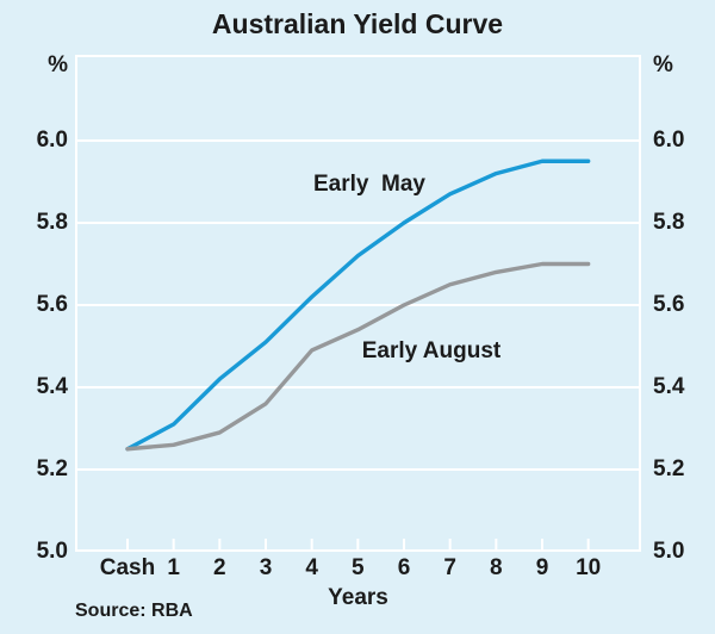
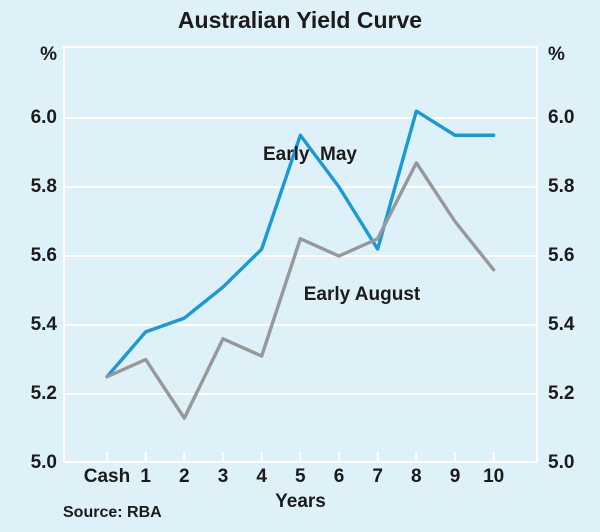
Early May/1: 5.31 -> 5.38
Early August/1: 5.26 -> 5.30
Early August/2: 5.29 -> 5.13
Early August/4: 5.49 -> 5.31
Early May/5: 5.72 -> 5.95
Early August/5: 5.54 -> 5.65
Early May/7: 5.87 -> 5.62
Early May/8: 5.92 -> 6.02
Early August/8: 5.68 -> 5.87
Early August/10: 5.70 -> 5.56
